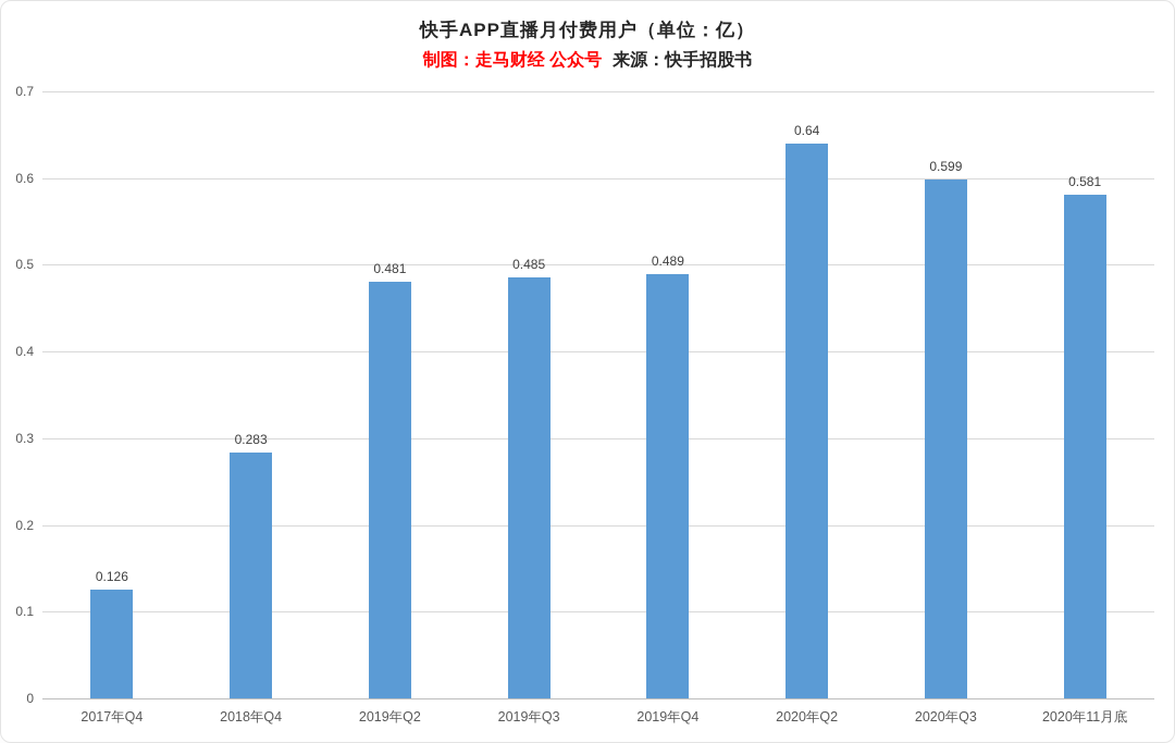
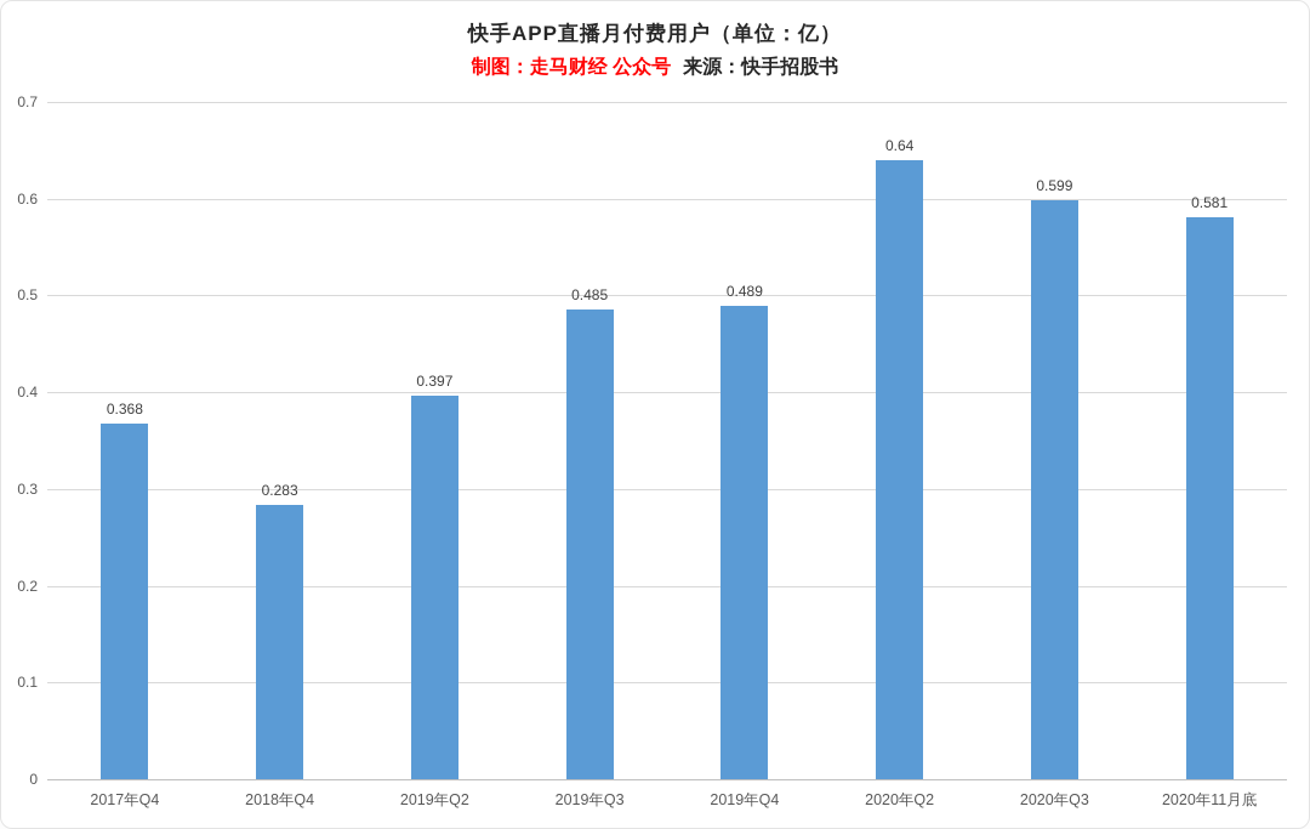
2017年Q4: 0.126 -> 0.368
2019年Q2: 0.481 -> 0.397
